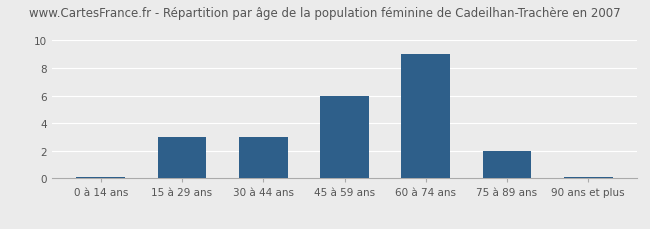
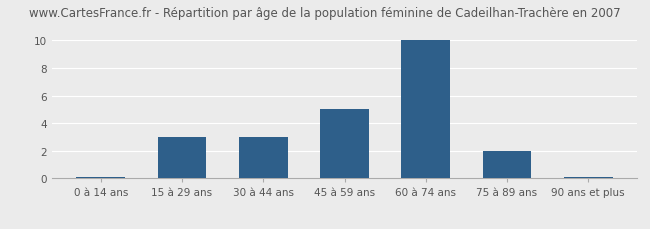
45 à 59 ans: 6.0 -> 5.0
60 à 74 ans: 9.0 -> 10.0
